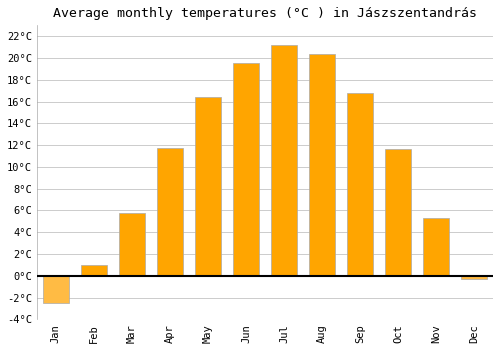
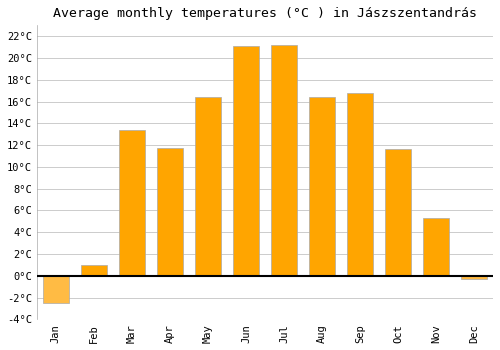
Mar: 5.8°C -> 13.4°C
Jun: 19.5°C -> 21.1°C
Aug: 20.4°C -> 16.4°C
